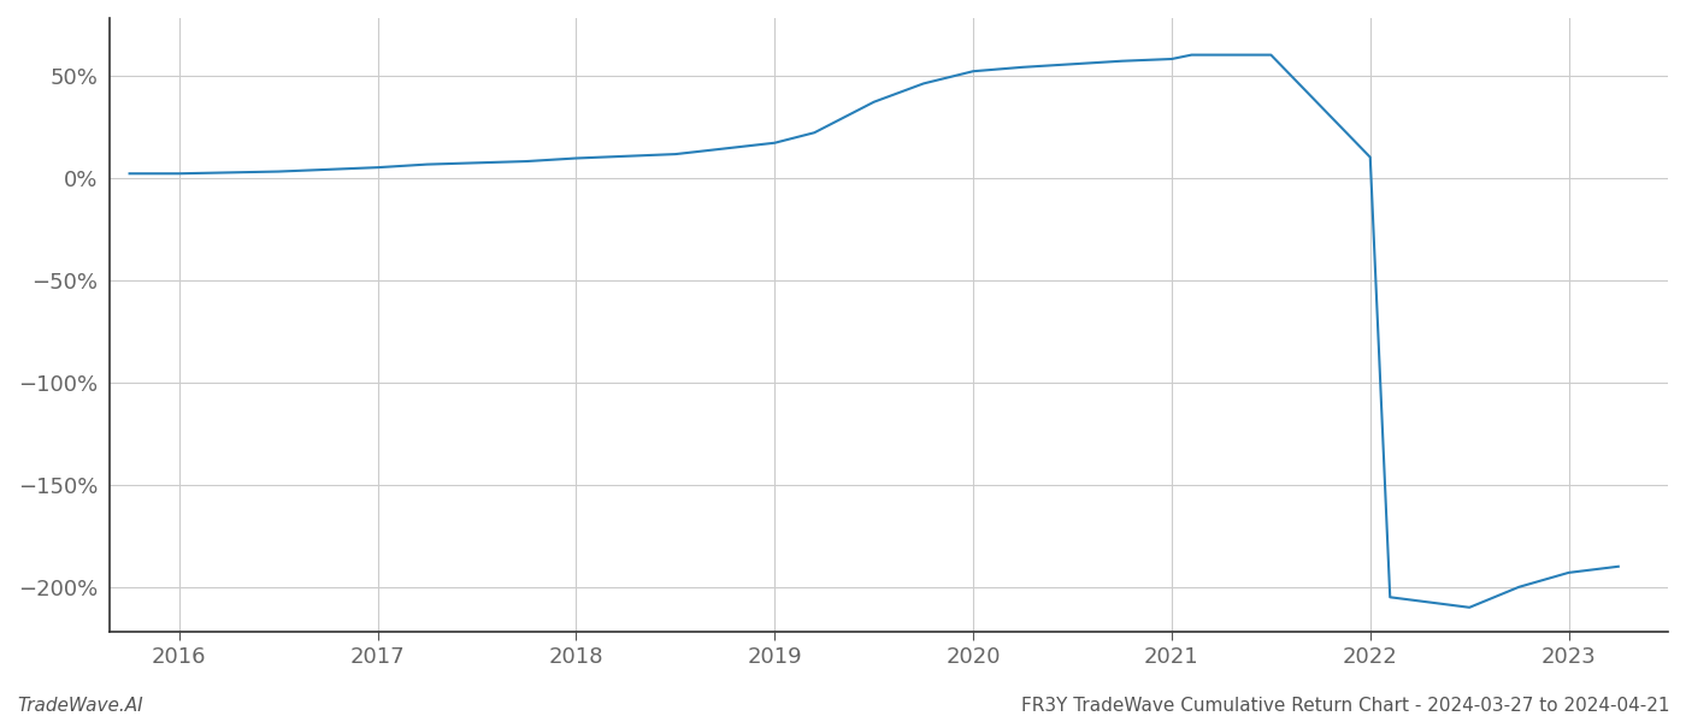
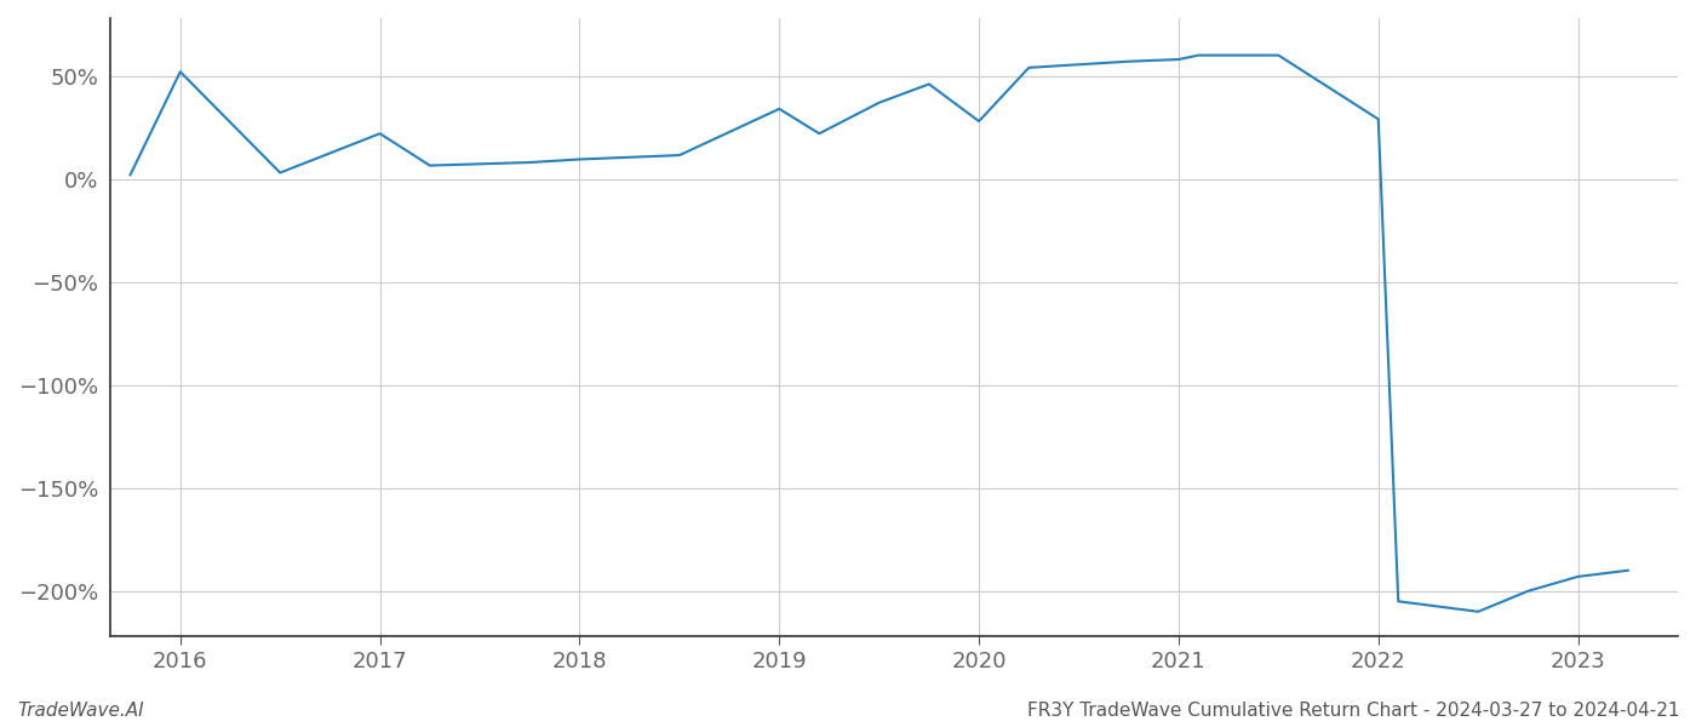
2016: 2% -> 52%
2017: 5% -> 22%
2019: 17% -> 34%
2020: 52% -> 28%
2022: 10% -> 29%
